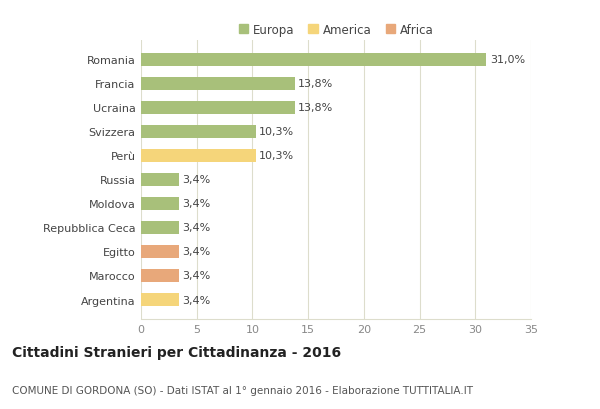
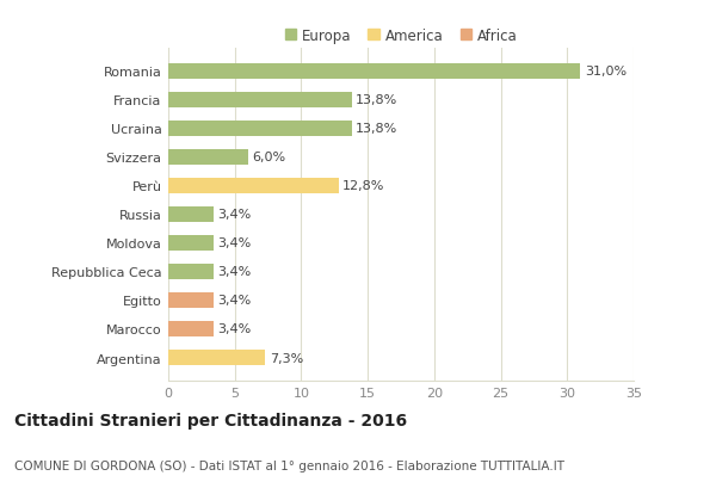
Svizzera: 10,3% -> 6,0%
Perù: 10,3% -> 12,8%
Argentina: 3,4% -> 7,3%
